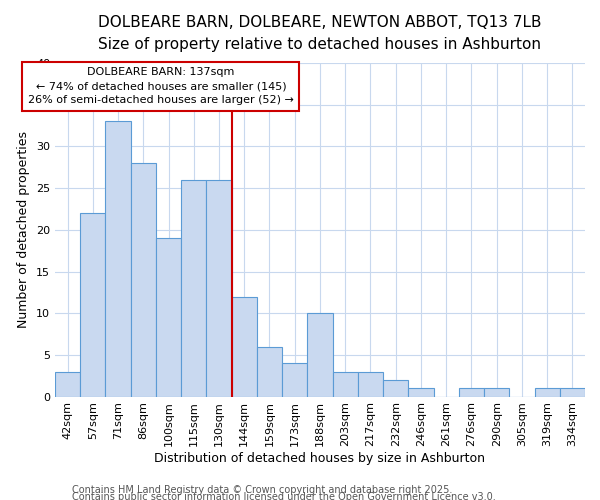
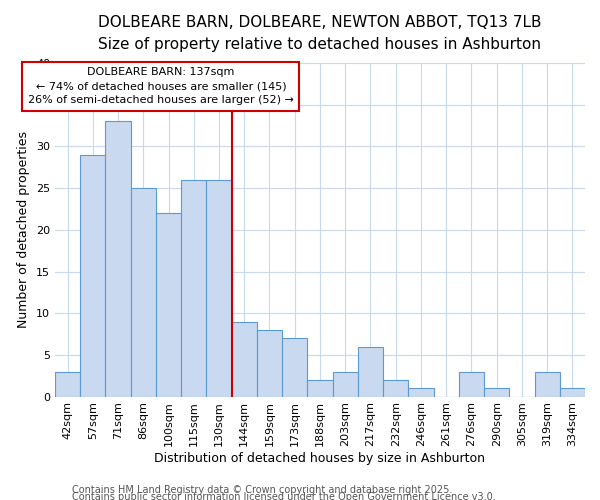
57sqm: 22 -> 29
86sqm: 28 -> 25
100sqm: 19 -> 22
144sqm: 12 -> 9
159sqm: 6 -> 8
173sqm: 4 -> 7
188sqm: 10 -> 2
217sqm: 3 -> 6
276sqm: 1 -> 3
319sqm: 1 -> 3
